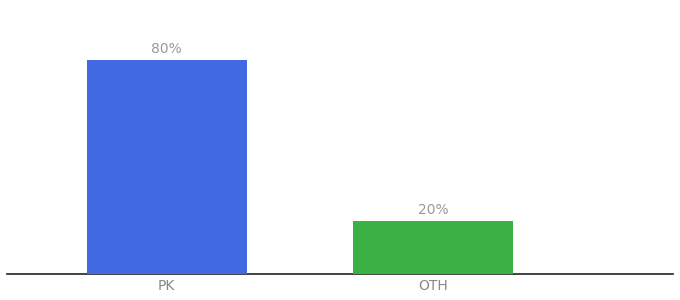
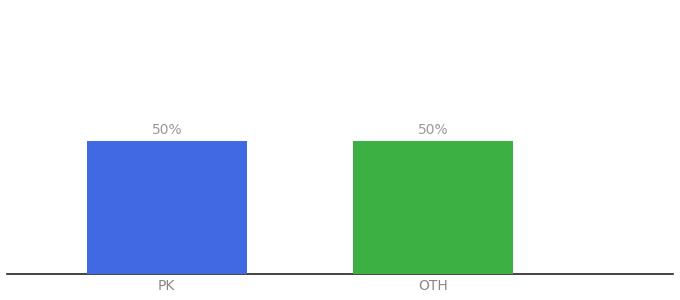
PK: 80% -> 50%
OTH: 20% -> 50%
